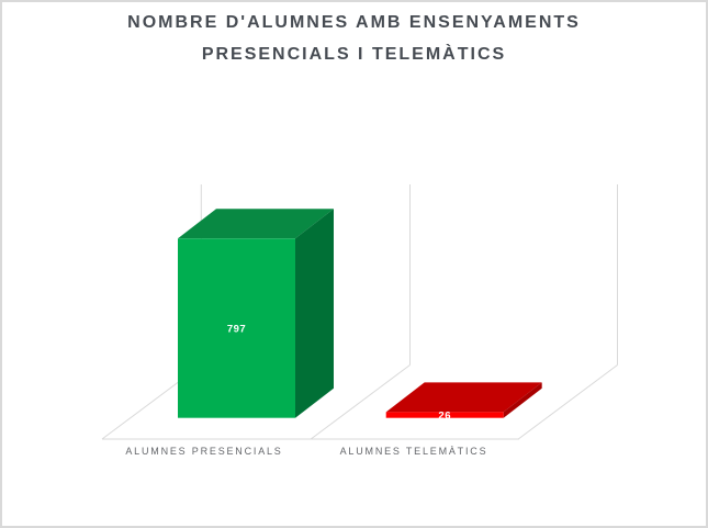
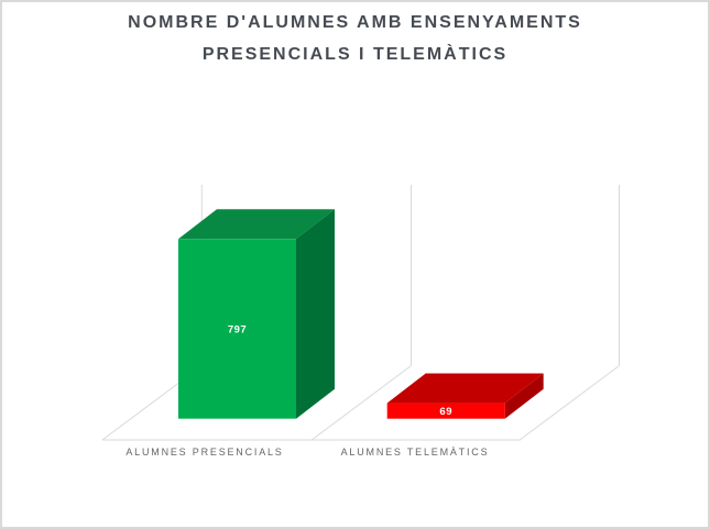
ALUMNES TELEMÀTICS: 26 -> 69
